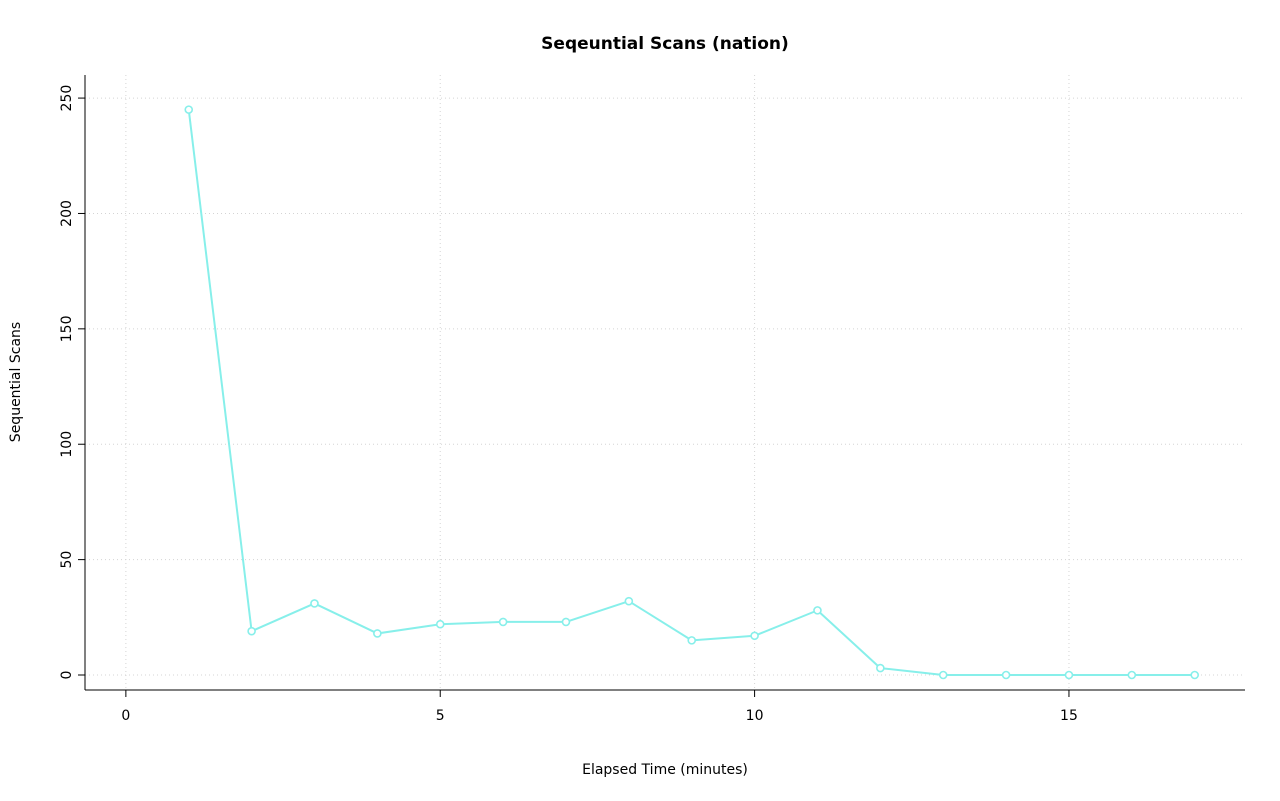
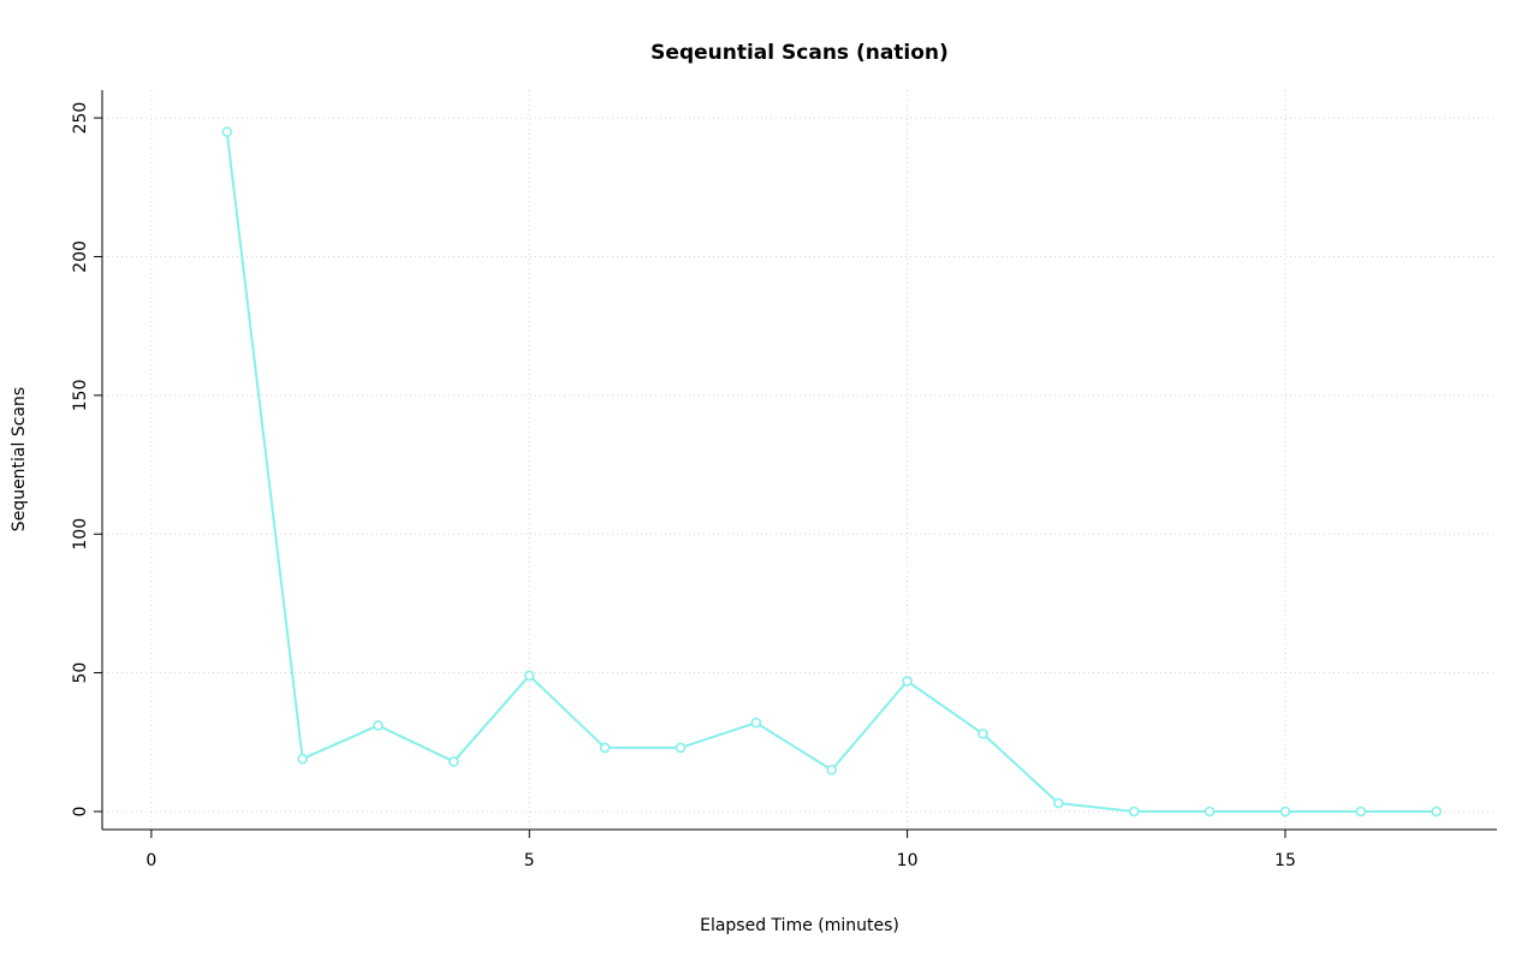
5: 22 -> 49
10: 17 -> 47
